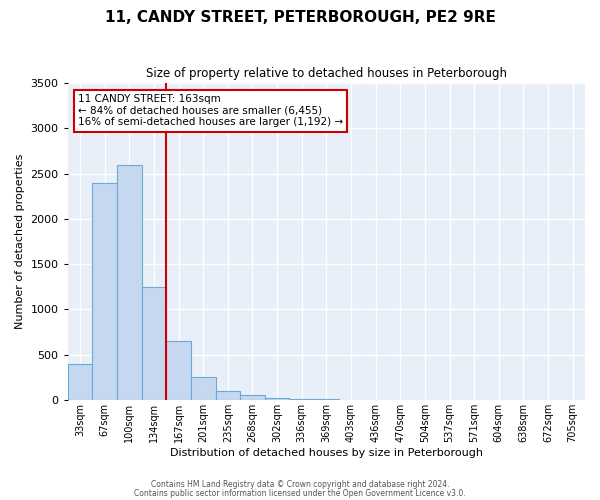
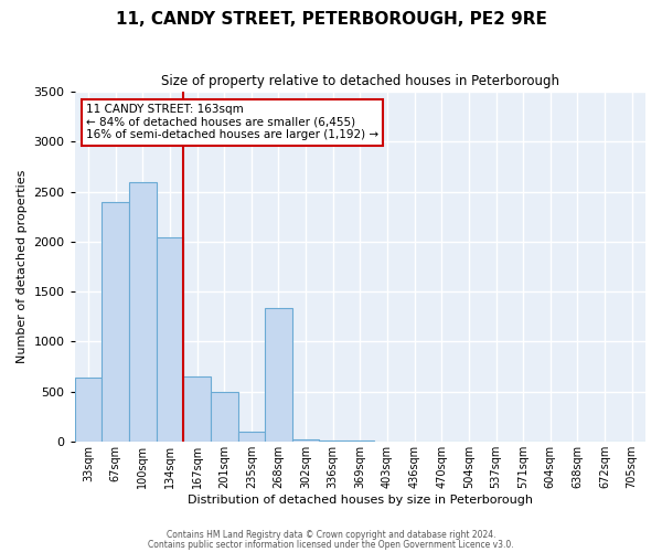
33sqm: 400 -> 640
134sqm: 1250 -> 2040
201sqm: 250 -> 500
268sqm: 50 -> 1340
